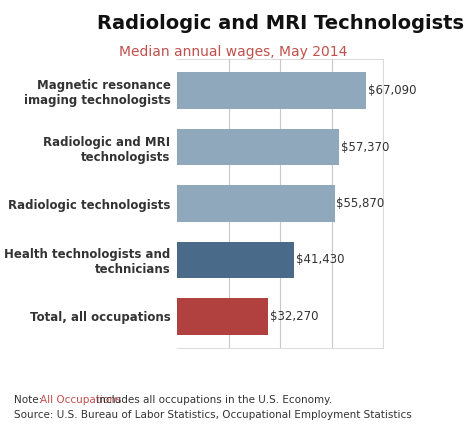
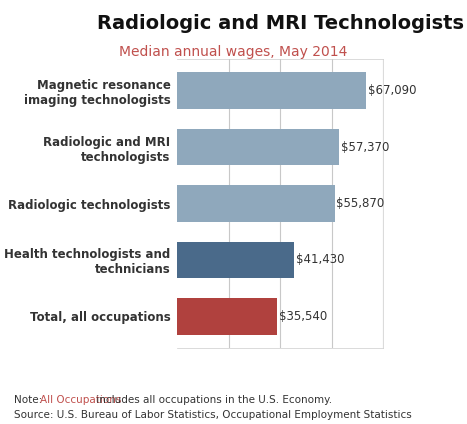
Total, all occupations: $32,270 -> $35,540
